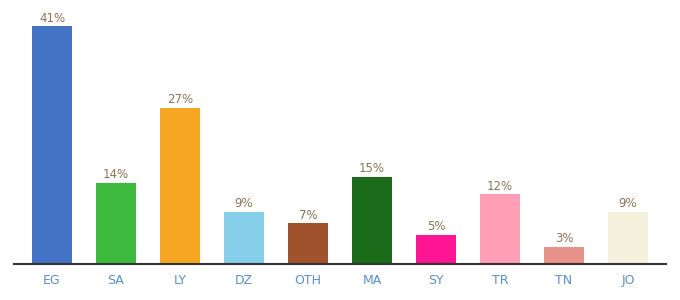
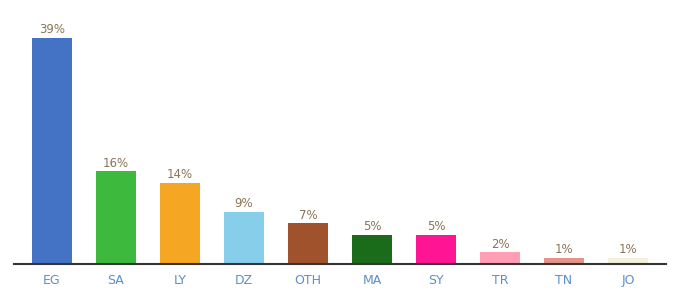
EG: 41% -> 39%
SA: 14% -> 16%
LY: 27% -> 14%
MA: 15% -> 5%
TR: 12% -> 2%
TN: 3% -> 1%
JO: 9% -> 1%
